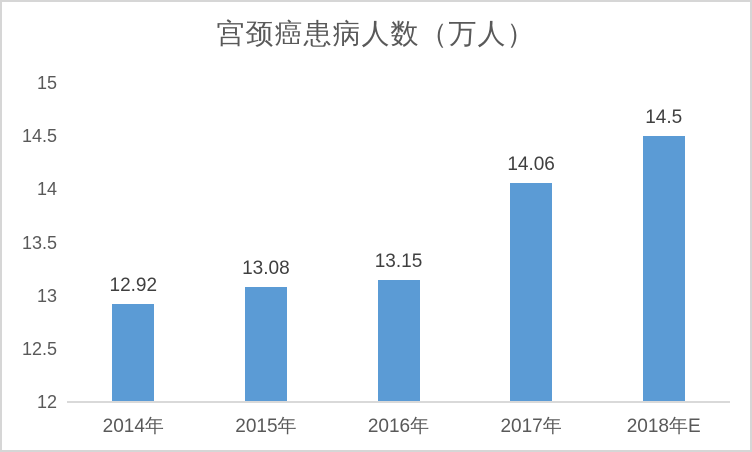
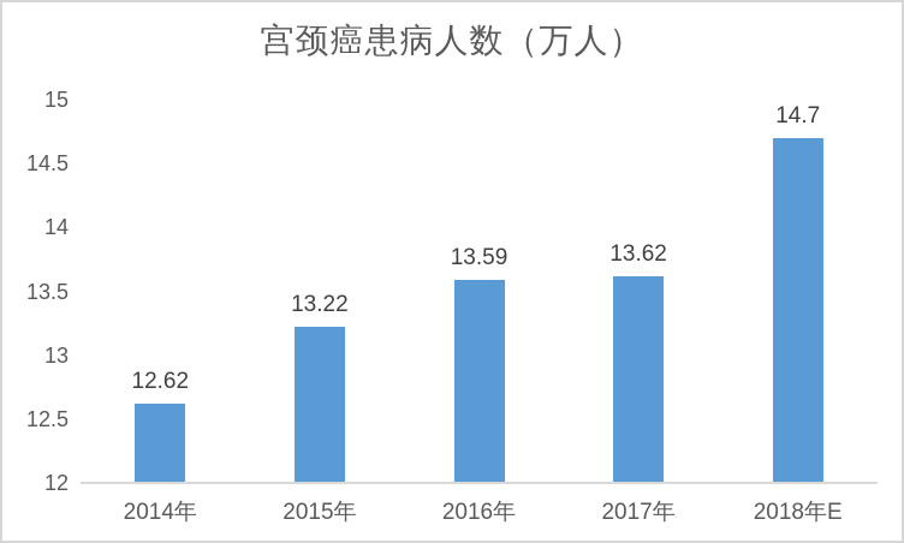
2014年: 12.92 -> 12.62
2015年: 13.08 -> 13.22
2016年: 13.15 -> 13.59
2017年: 14.06 -> 13.62
2018年E: 14.5 -> 14.7
